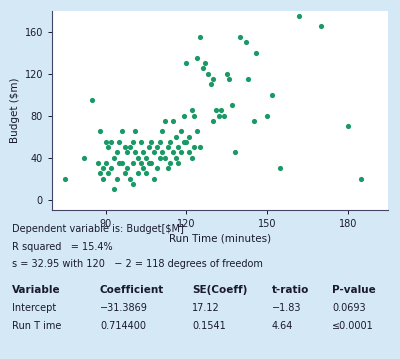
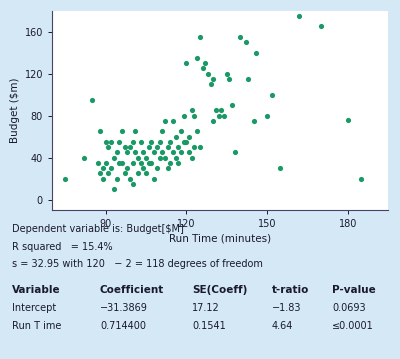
180: 70 -> 76
